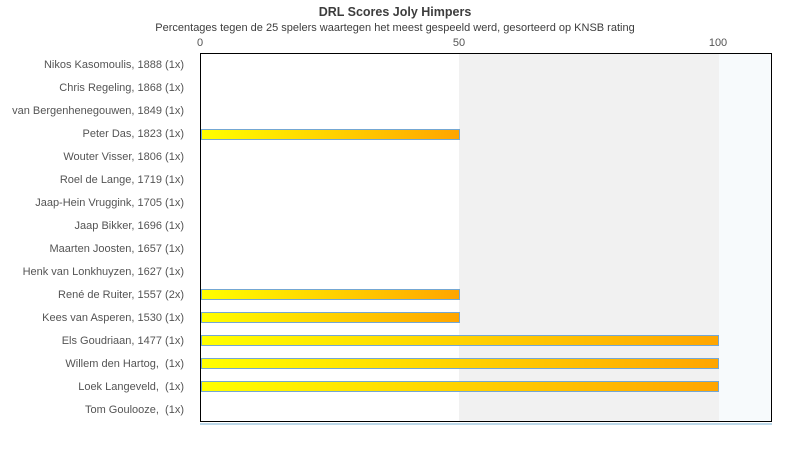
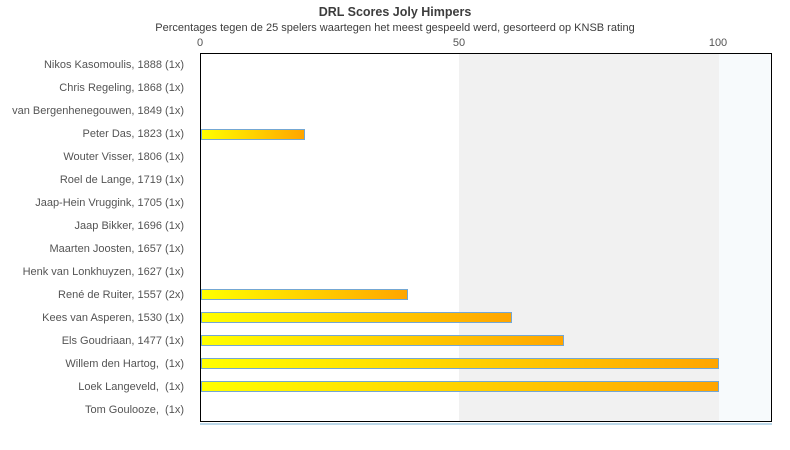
Peter Das, 1823 (1x): 50 -> 20
René de Ruiter, 1557 (2x): 50 -> 40
Kees van Asperen, 1530 (1x): 50 -> 60
Els Goudriaan, 1477 (1x): 100 -> 70
